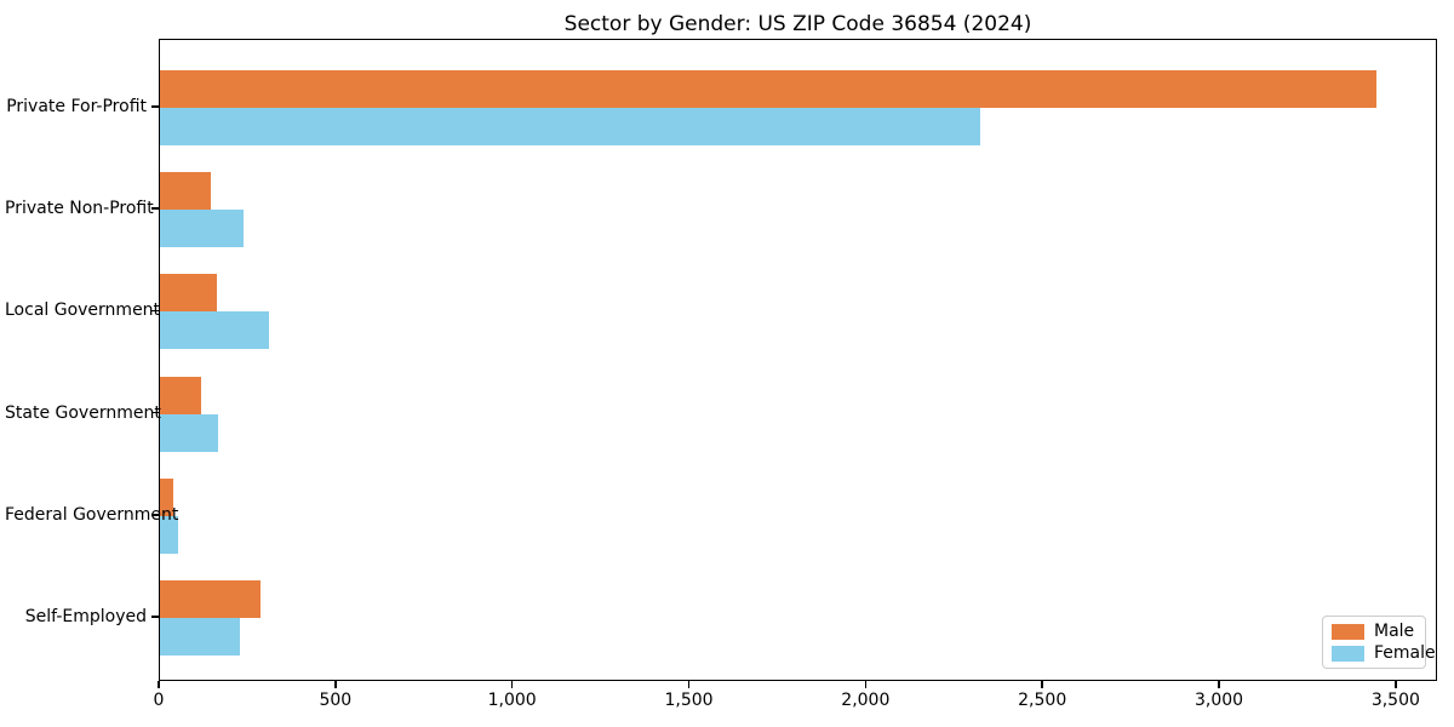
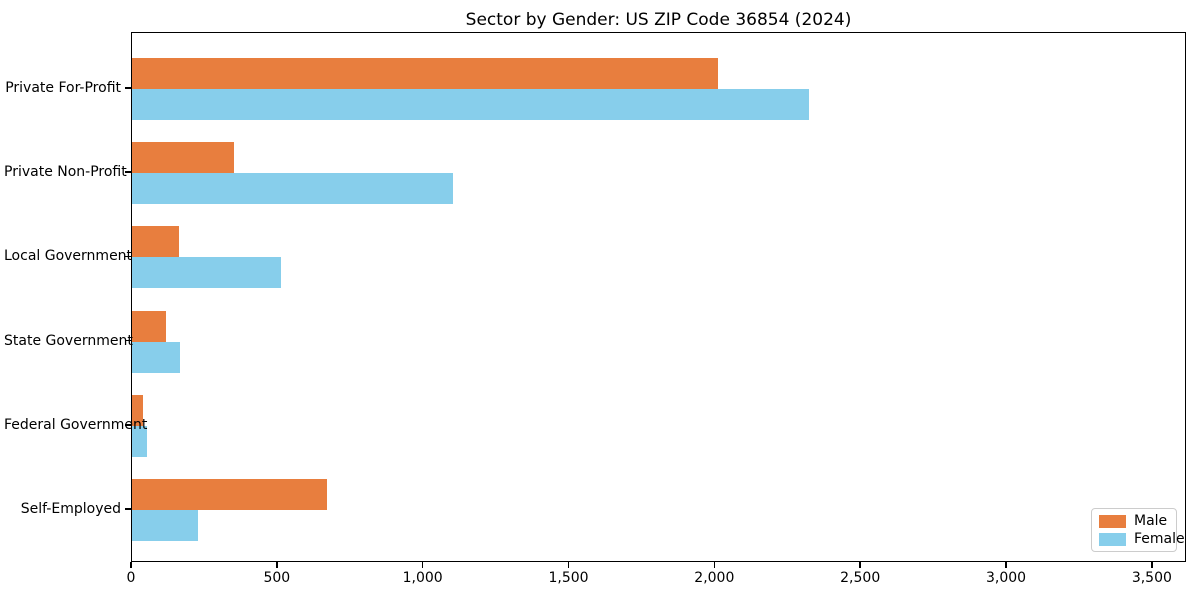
Male/Private For-Profit: 3440 -> 2010
Male/Private Non-Profit: 140 -> 350
Female/Private Non-Profit: 240 -> 1100
Female/Local Government: 310 -> 510
Male/Self-Employed: 280 -> 670
